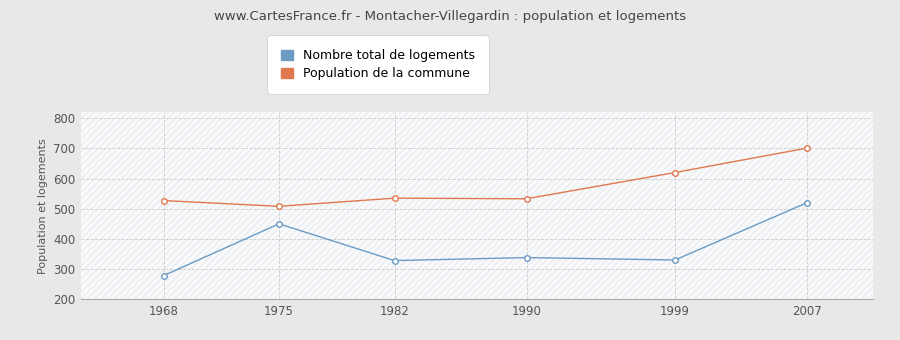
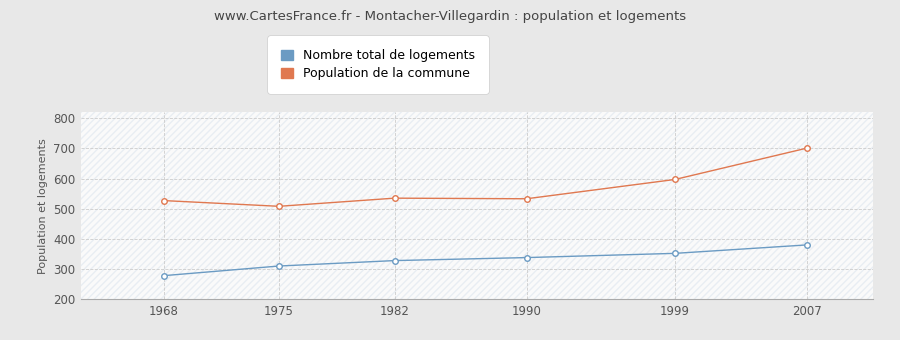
Nombre total de logements/1975: 450 -> 310
Nombre total de logements/1999: 330 -> 352
Population de la commune/1999: 620 -> 597
Nombre total de logements/2007: 520 -> 380
